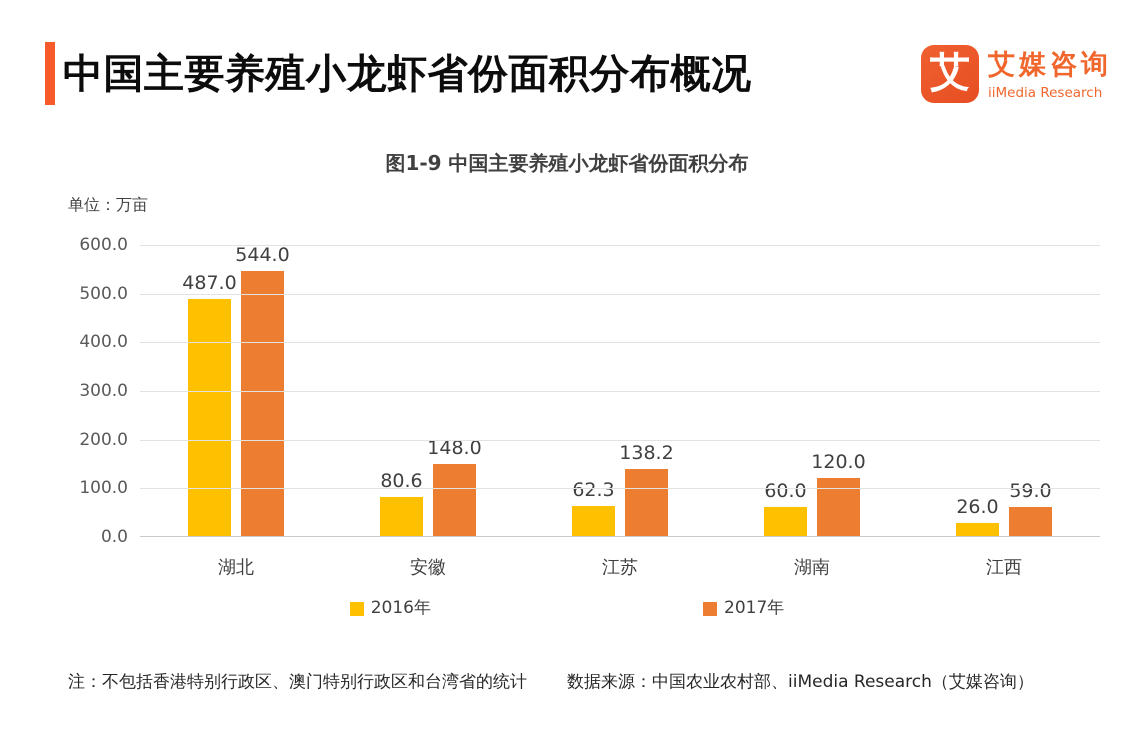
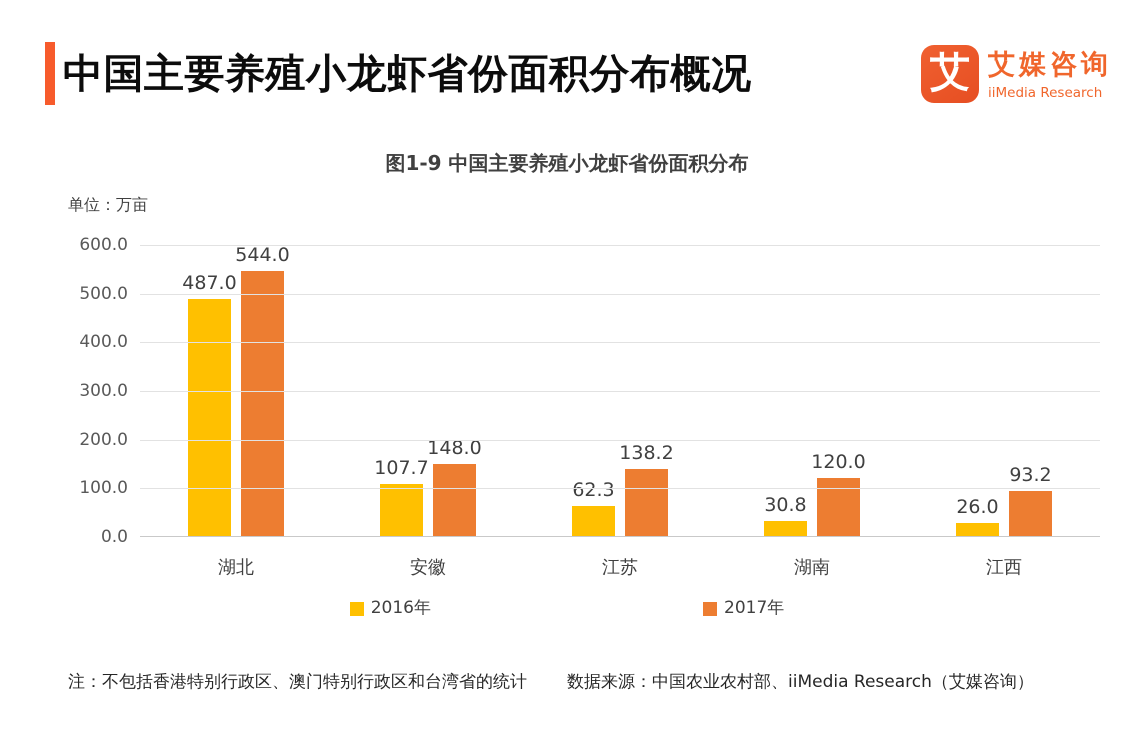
2016年/安徽: 80.6 -> 107.7
2016年/湖南: 60.0 -> 30.8
2017年/江西: 59.0 -> 93.2
